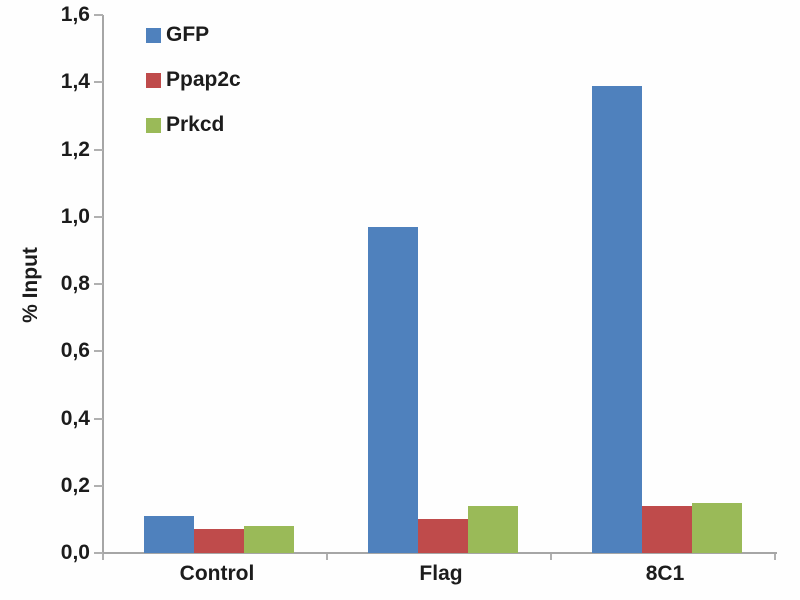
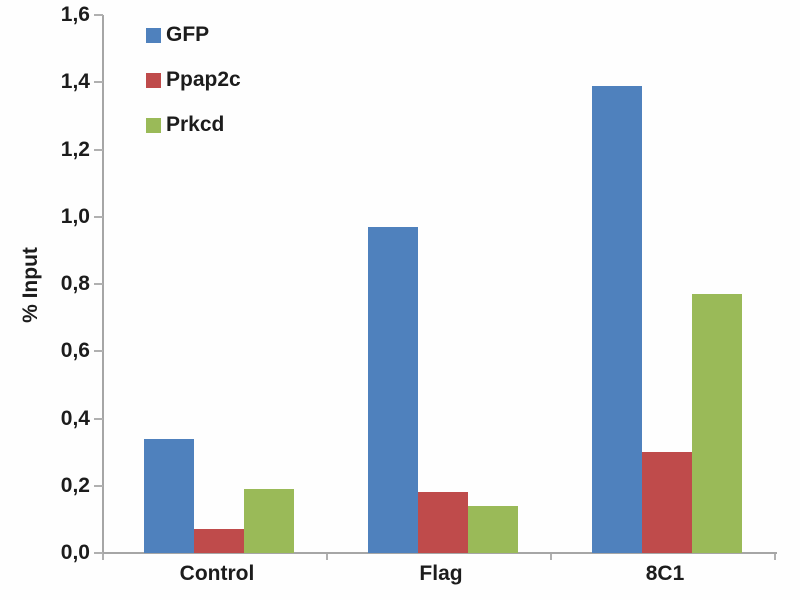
GFP/Control: 0,11 -> 0,34
Prkcd/Control: 0,08 -> 0,19
Ppap2c/Flag: 0,10 -> 0,18
Ppap2c/8C1: 0,14 -> 0,30
Prkcd/8C1: 0,15 -> 0,77
